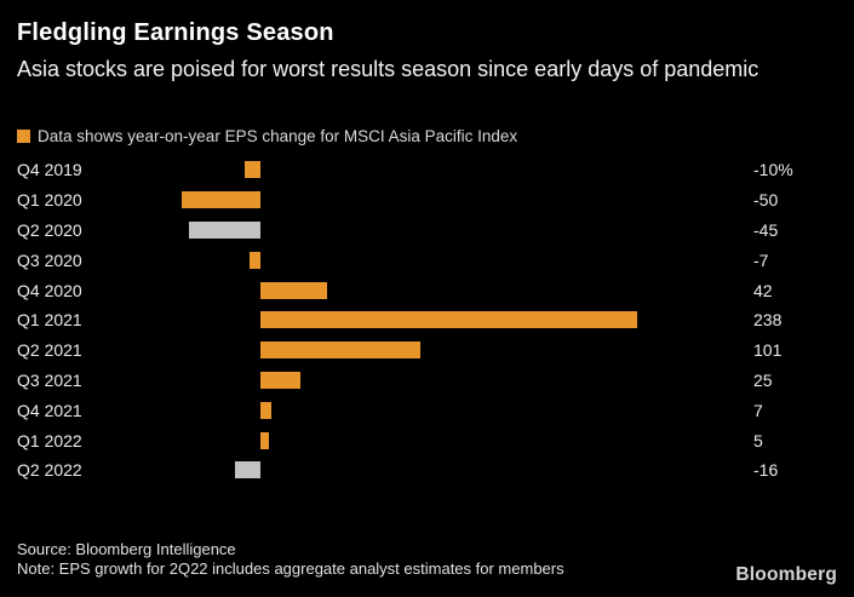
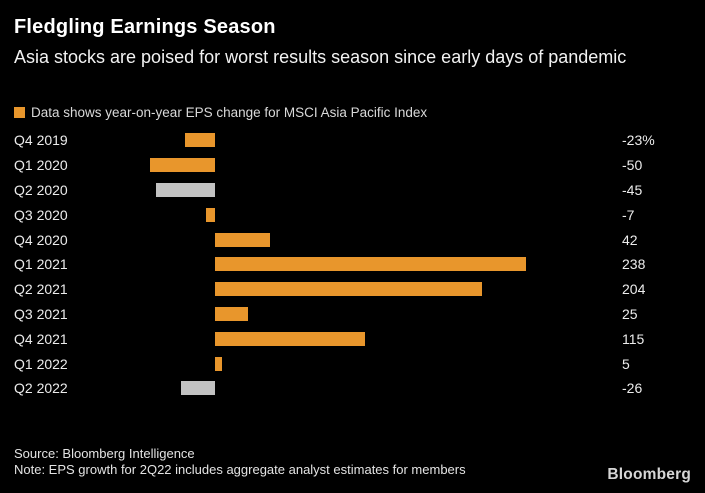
Q4 2019: -10% -> -23%
Q2 2021: 101 -> 204
Q4 2021: 7 -> 115
Q2 2022: -16 -> -26
